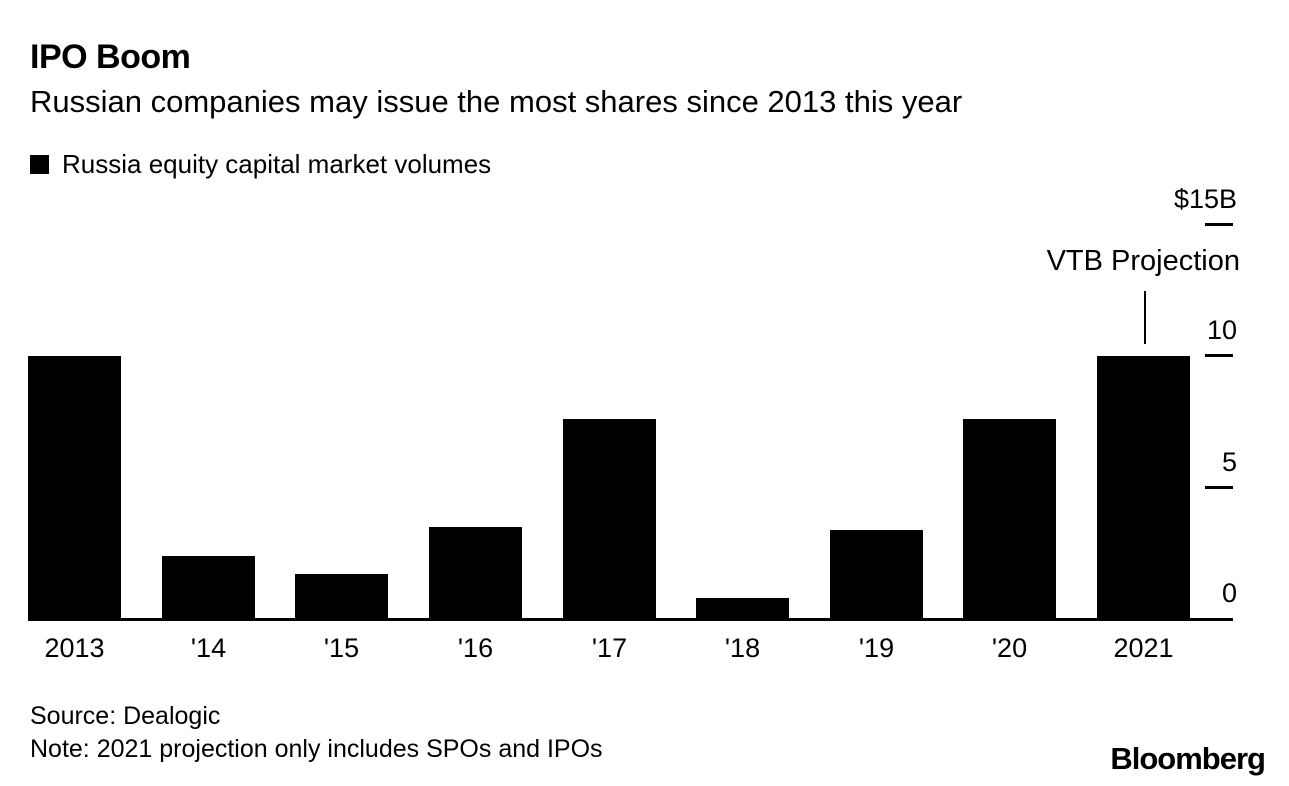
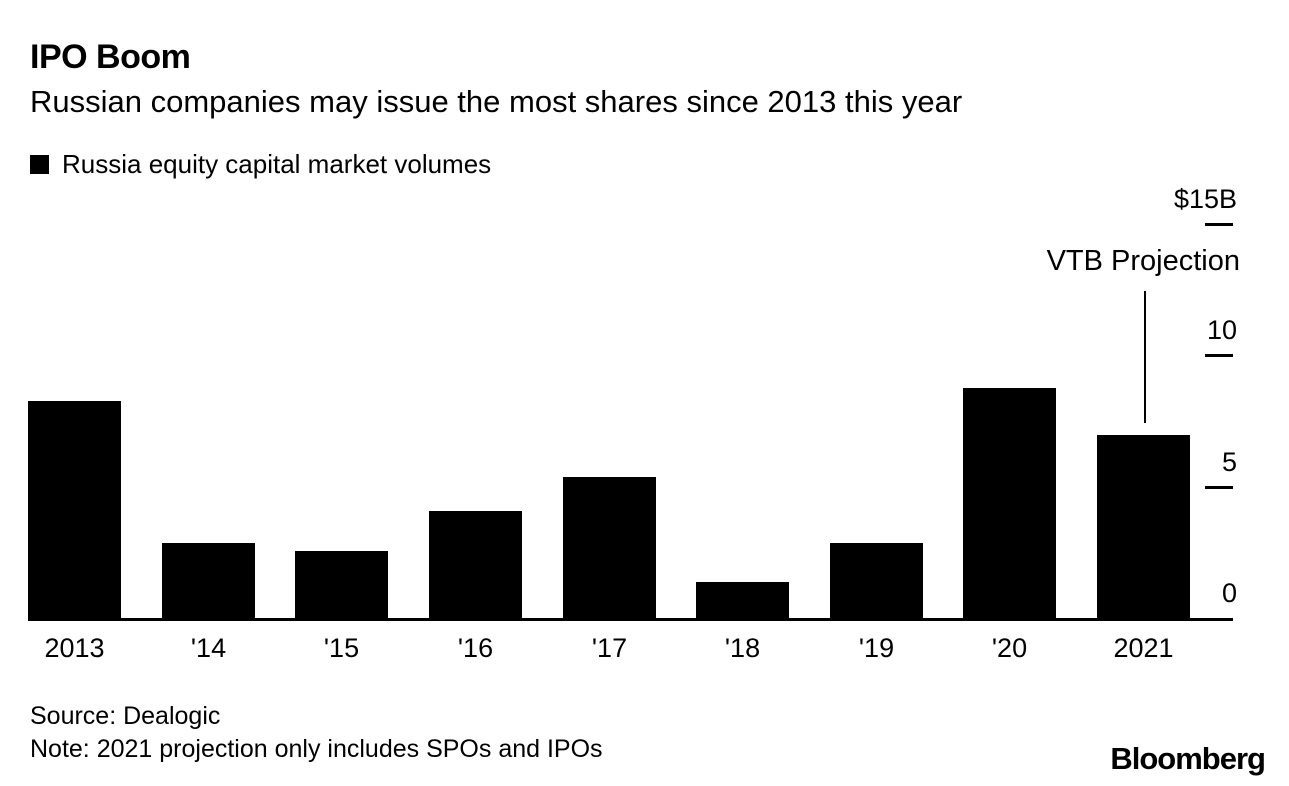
2013: $10.0B -> $8.3B
'14: $2.4B -> $2.9B
'15: $1.7B -> $2.6B
'16: $3.5B -> $4.1B
'17: $7.6B -> $5.4B
'18: $0.8B -> $1.4B
'19: $3.4B -> $2.9B
'20: $7.6B -> $8.8B
2021: $10.0B -> $7.0B
